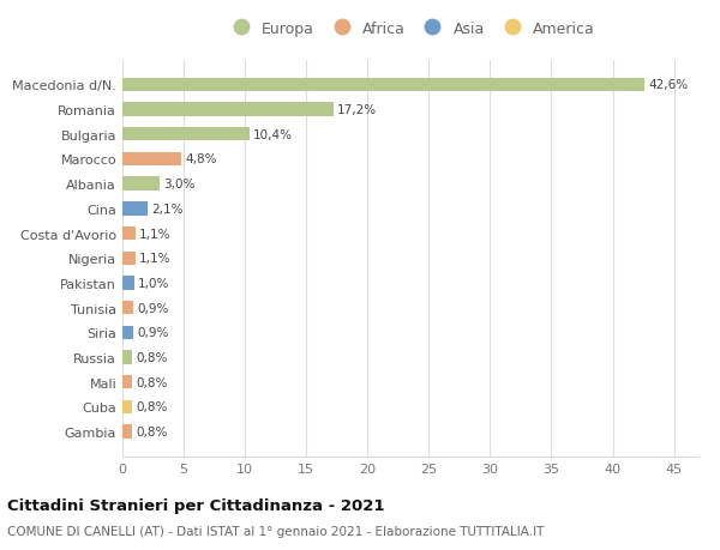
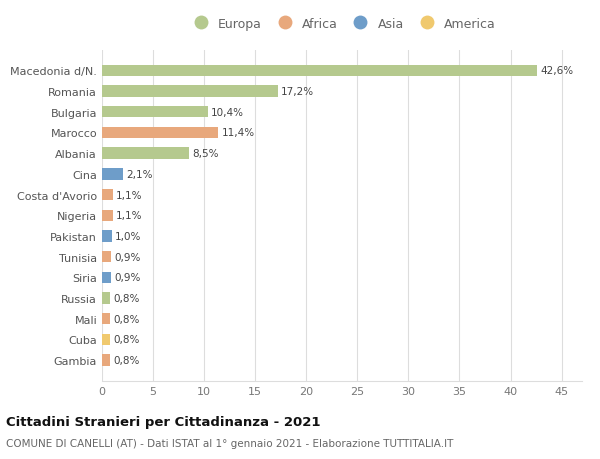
Marocco: 4,8% -> 11,4%
Albania: 3,0% -> 8,5%
